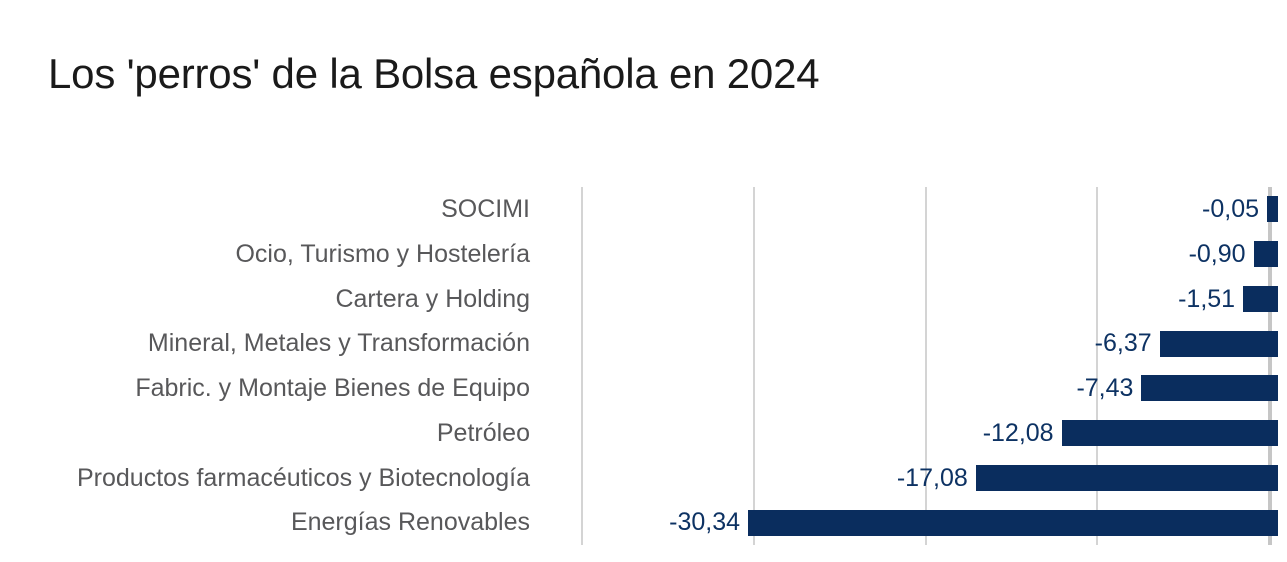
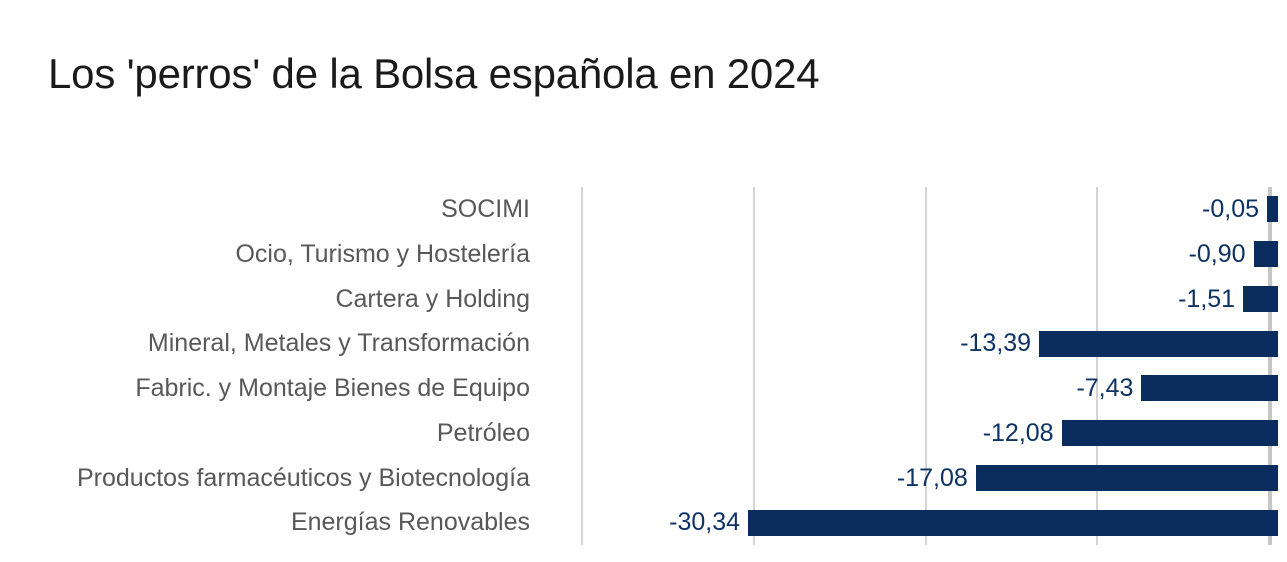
Mineral, Metales y Transformación: -6,37 -> -13,39
